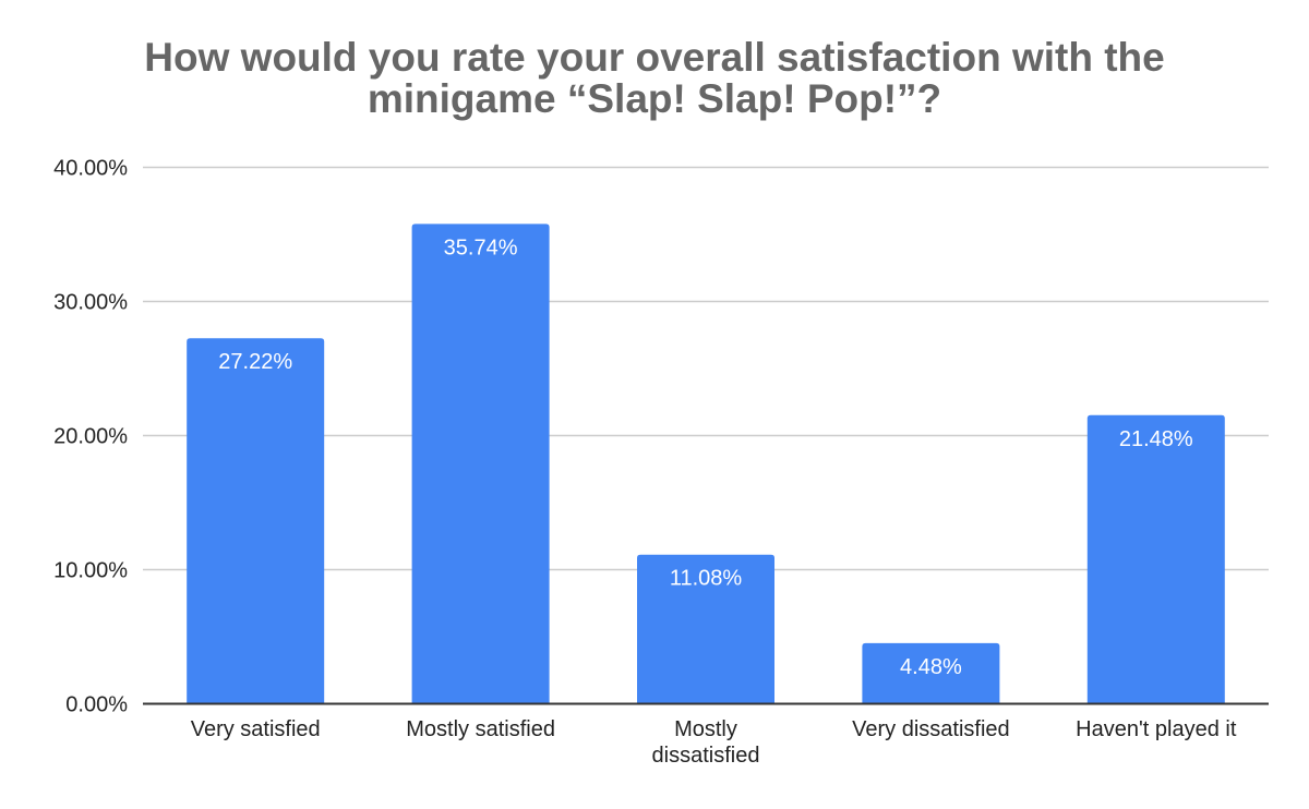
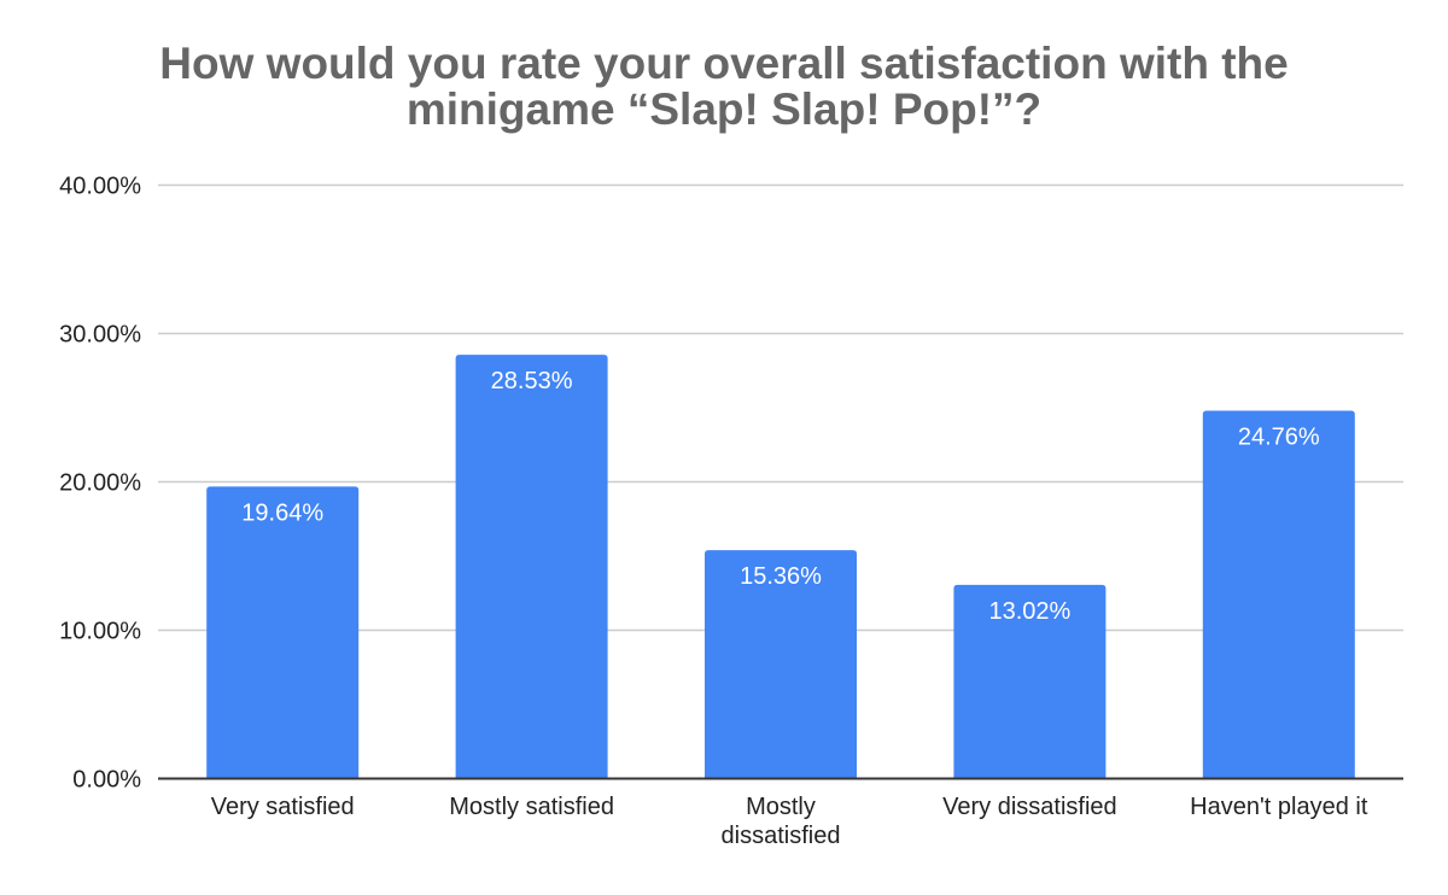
Very satisfied: 27.22% -> 19.64%
Mostly satisfied: 35.74% -> 28.53%
Mostly dissatisfied: 11.08% -> 15.36%
Very dissatisfied: 4.48% -> 13.02%
Haven't played it: 21.48% -> 24.76%
